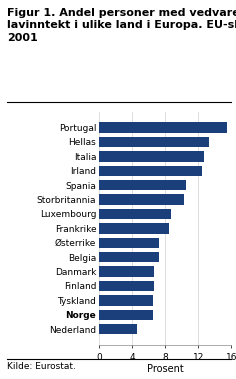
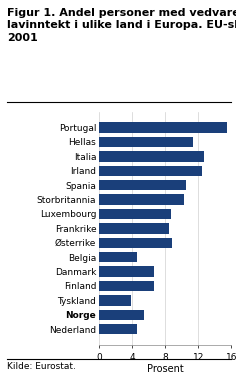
Hellas: 13.3 -> 11.4
Østerrike: 7.3 -> 8.8
Belgia: 7.2 -> 4.6
Tyskland: 6.5 -> 3.8
Norge: 6.5 -> 5.4
